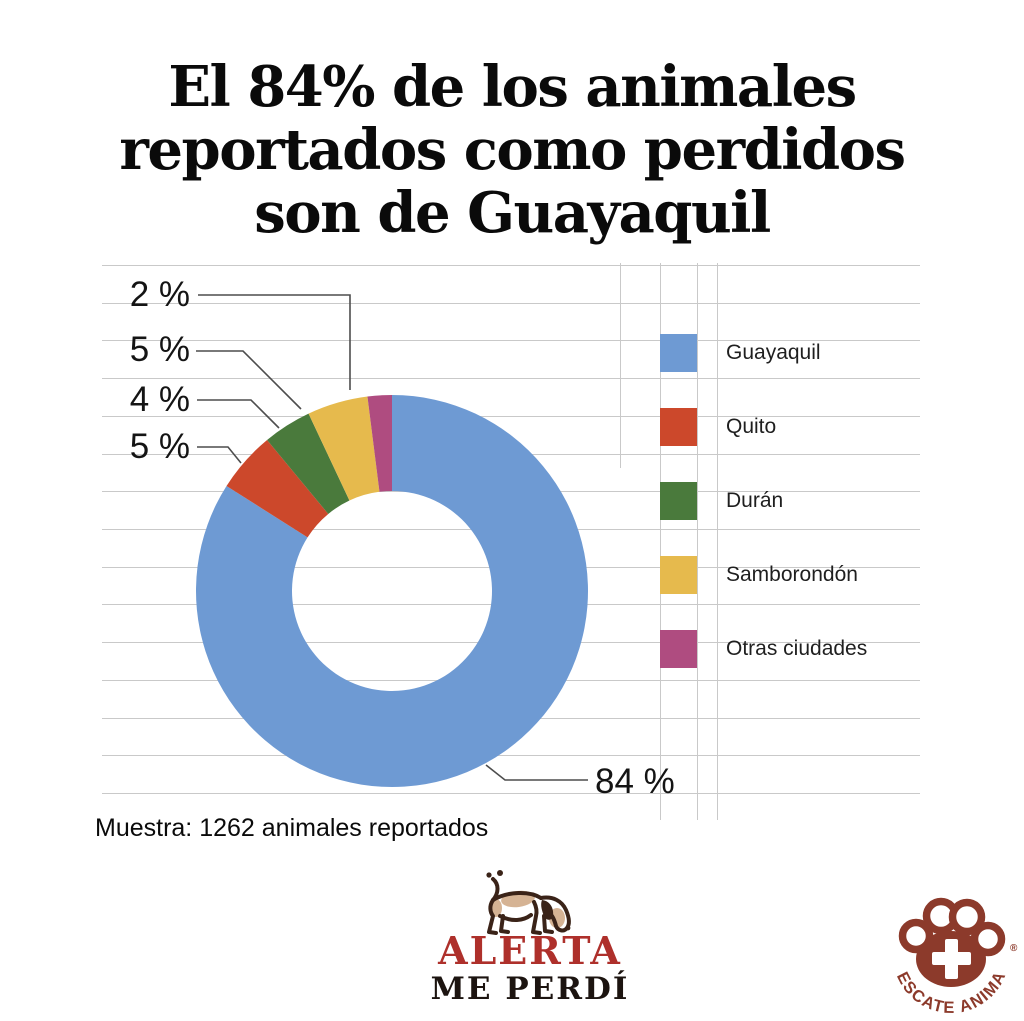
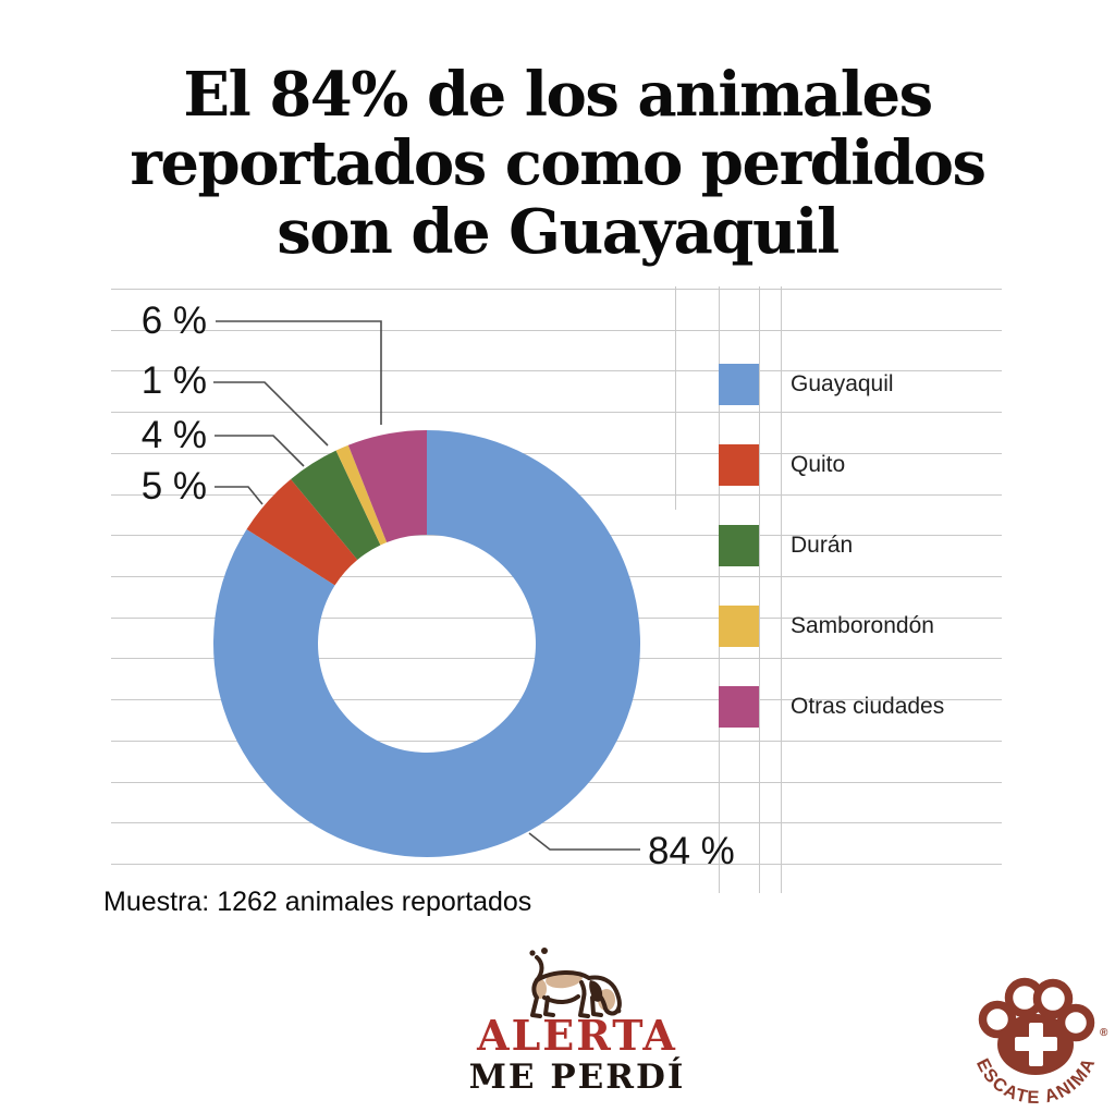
Samborondón: 5 -> 1
Otras ciudades: 2 -> 6
